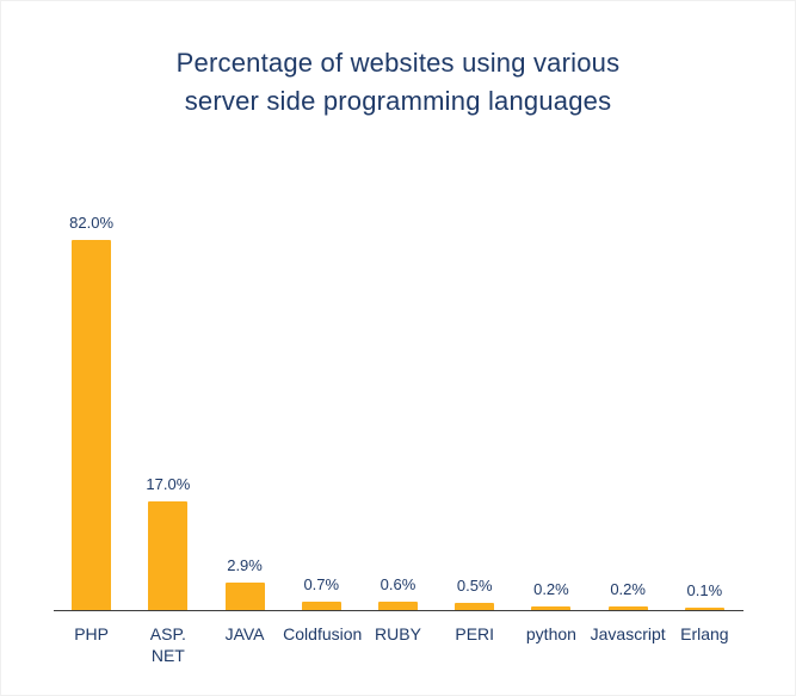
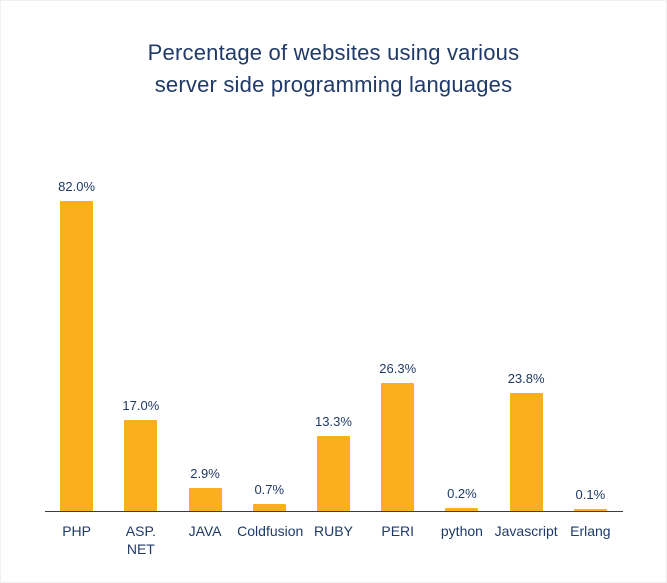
RUBY: 0.6% -> 13.3%
PERI: 0.5% -> 26.3%
Javascript: 0.2% -> 23.8%
